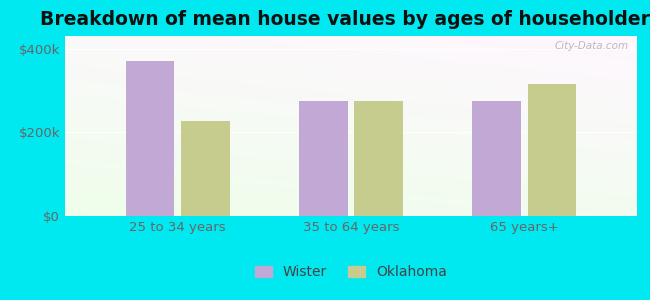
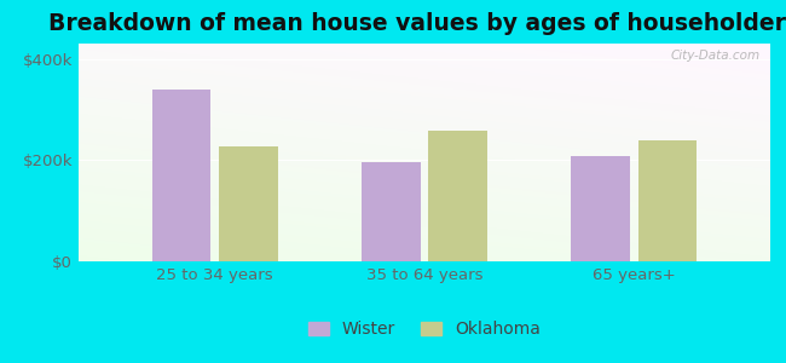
Wister/25 to 34 years: $370k -> $340k
Wister/35 to 64 years: $275k -> $197k
Oklahoma/35 to 64 years: $275k -> $258k
Wister/65 years+: $275k -> $207k
Oklahoma/65 years+: $315k -> $238k
